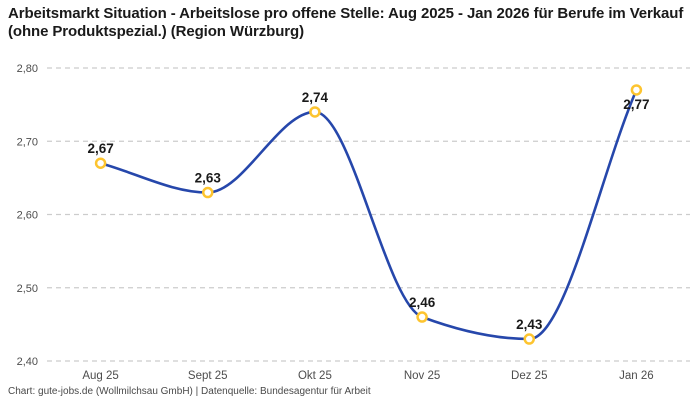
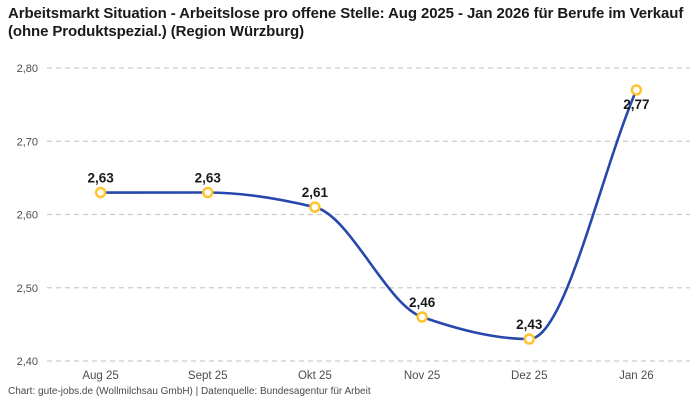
Aug 25: 2,67 -> 2,63
Okt 25: 2,74 -> 2,61
